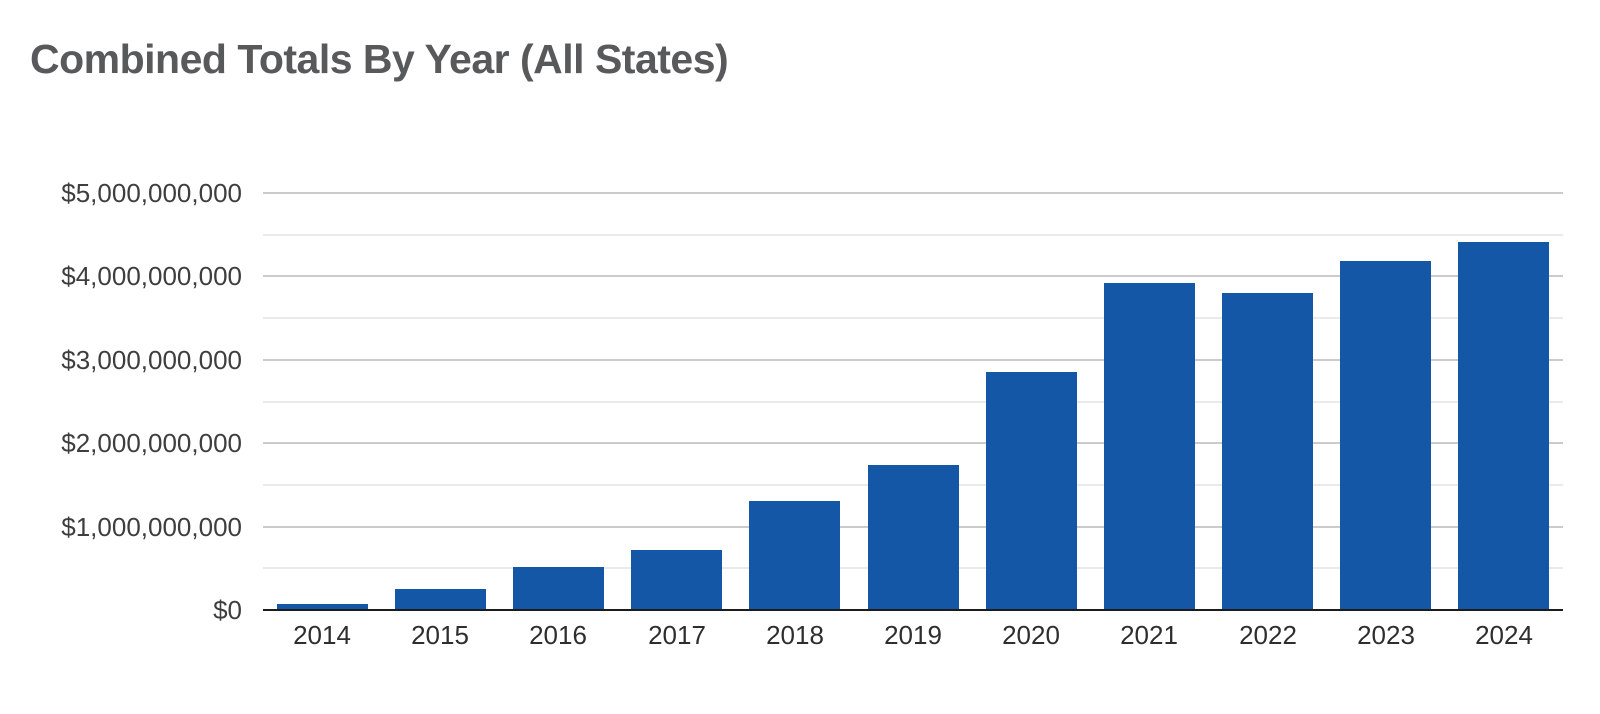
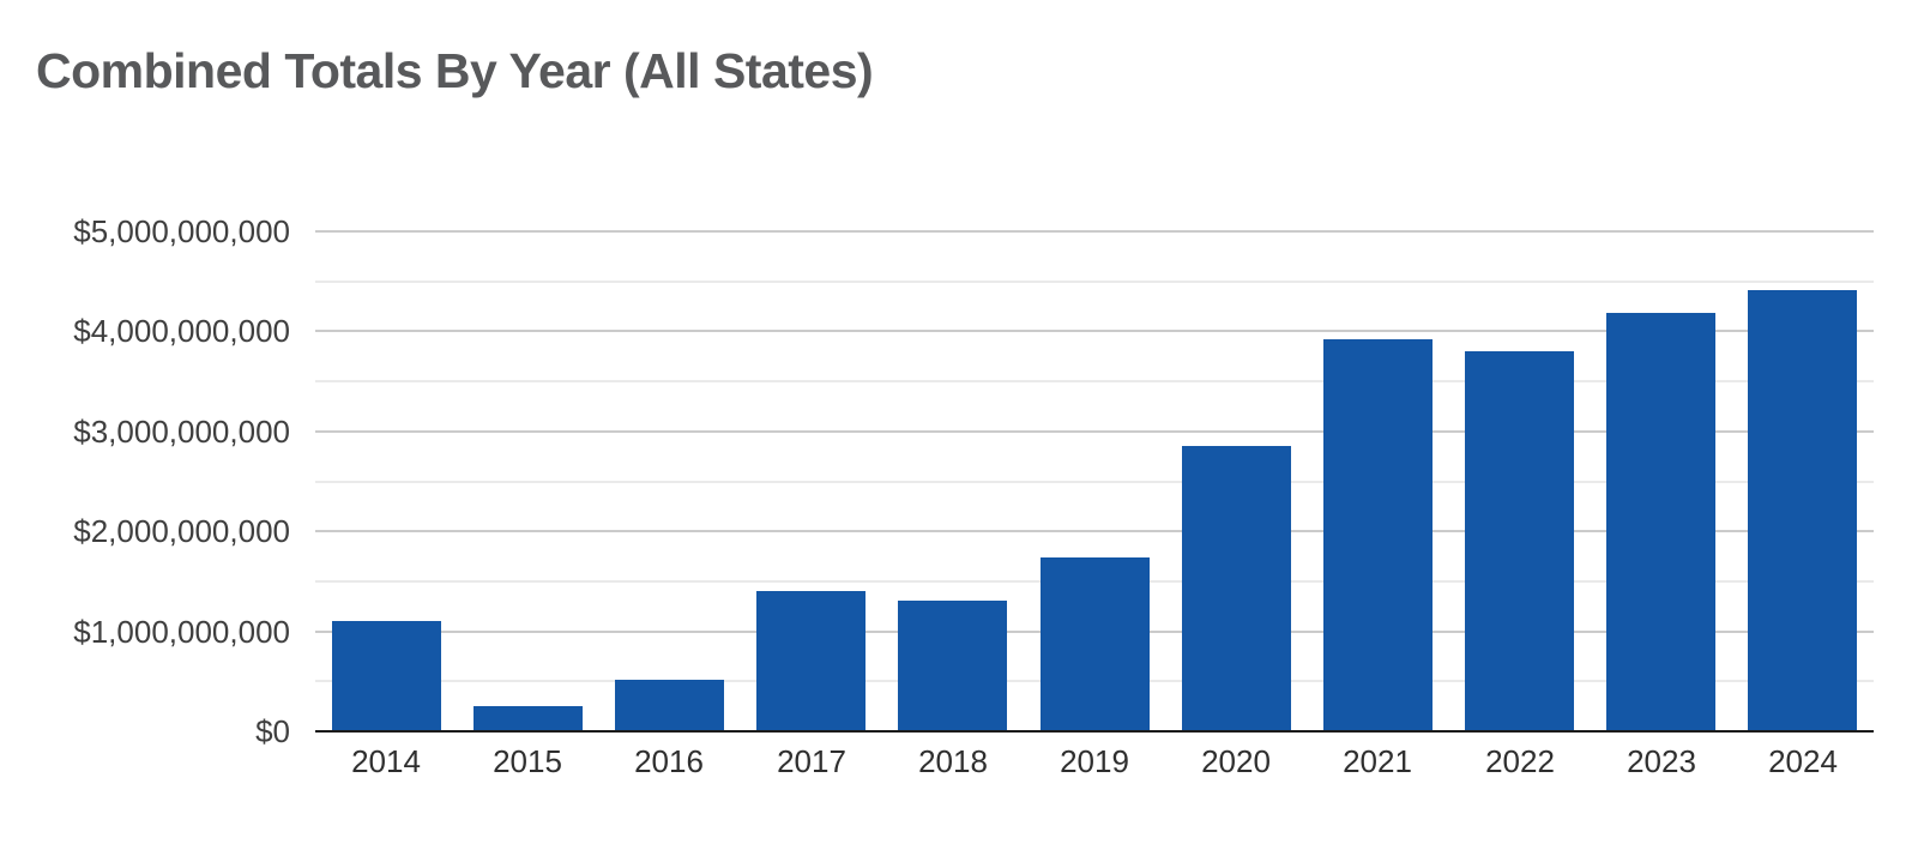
2014: $100000000 -> $1100000000
2017: $700000000 -> $1400000000
